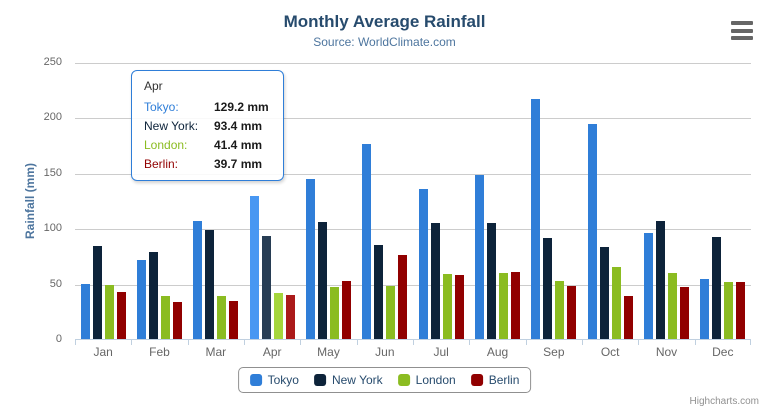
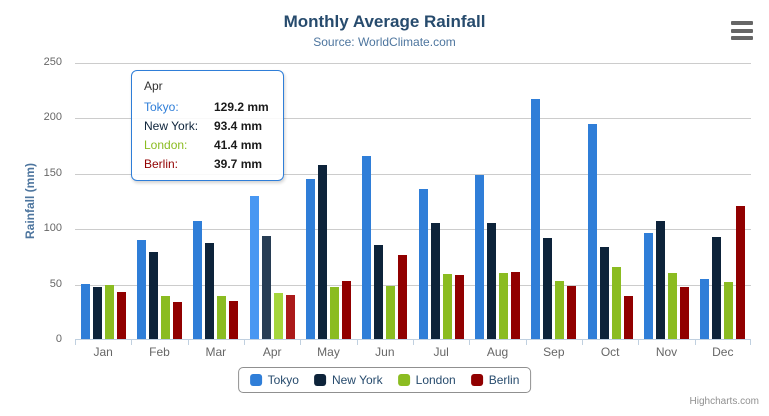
New York/Jan: 84 -> 47
Tokyo/Feb: 72 -> 89
New York/Mar: 98 -> 87
New York/May: 106 -> 157
Tokyo/Jun: 176 -> 165
Berlin/Dec: 51 -> 120
